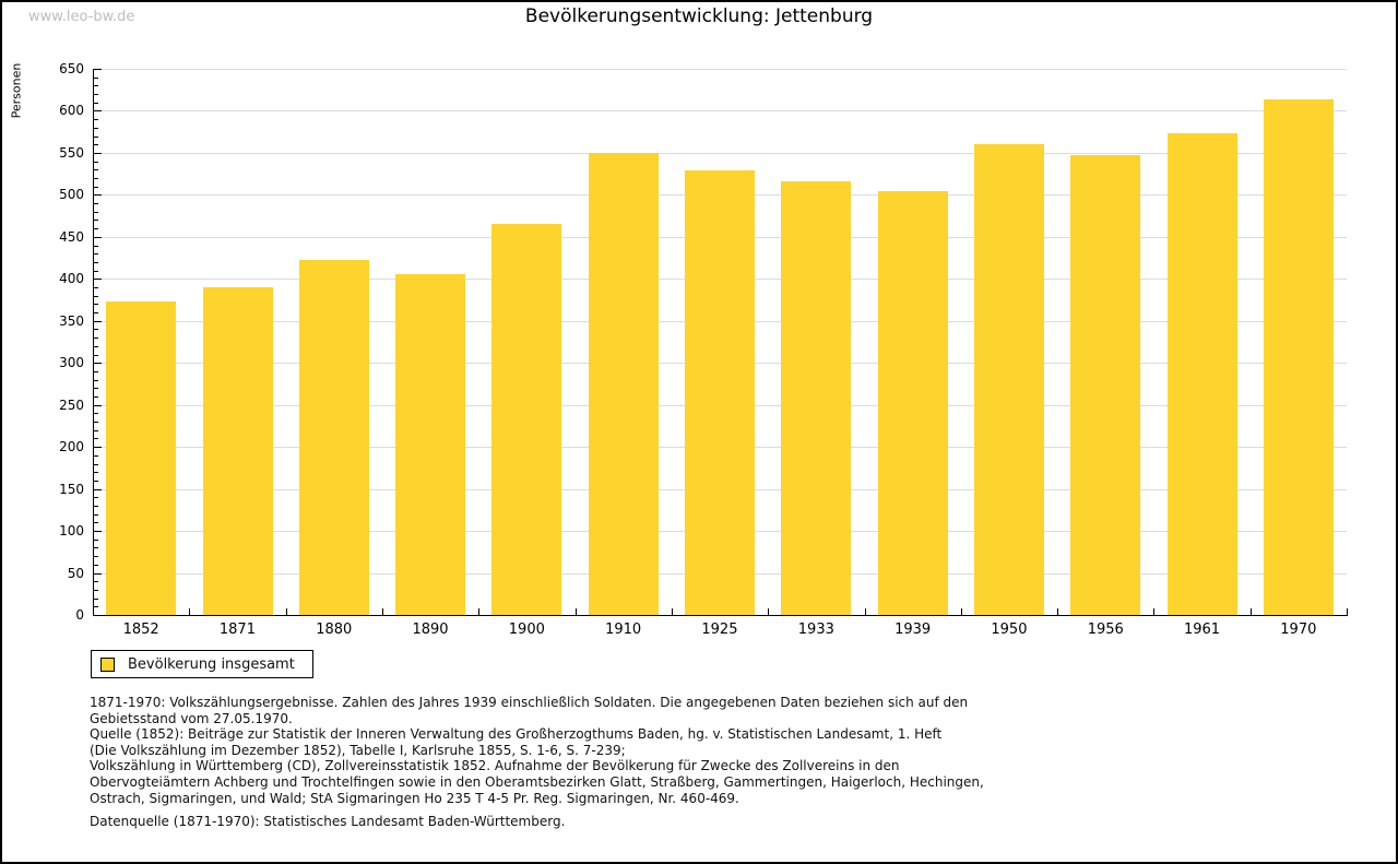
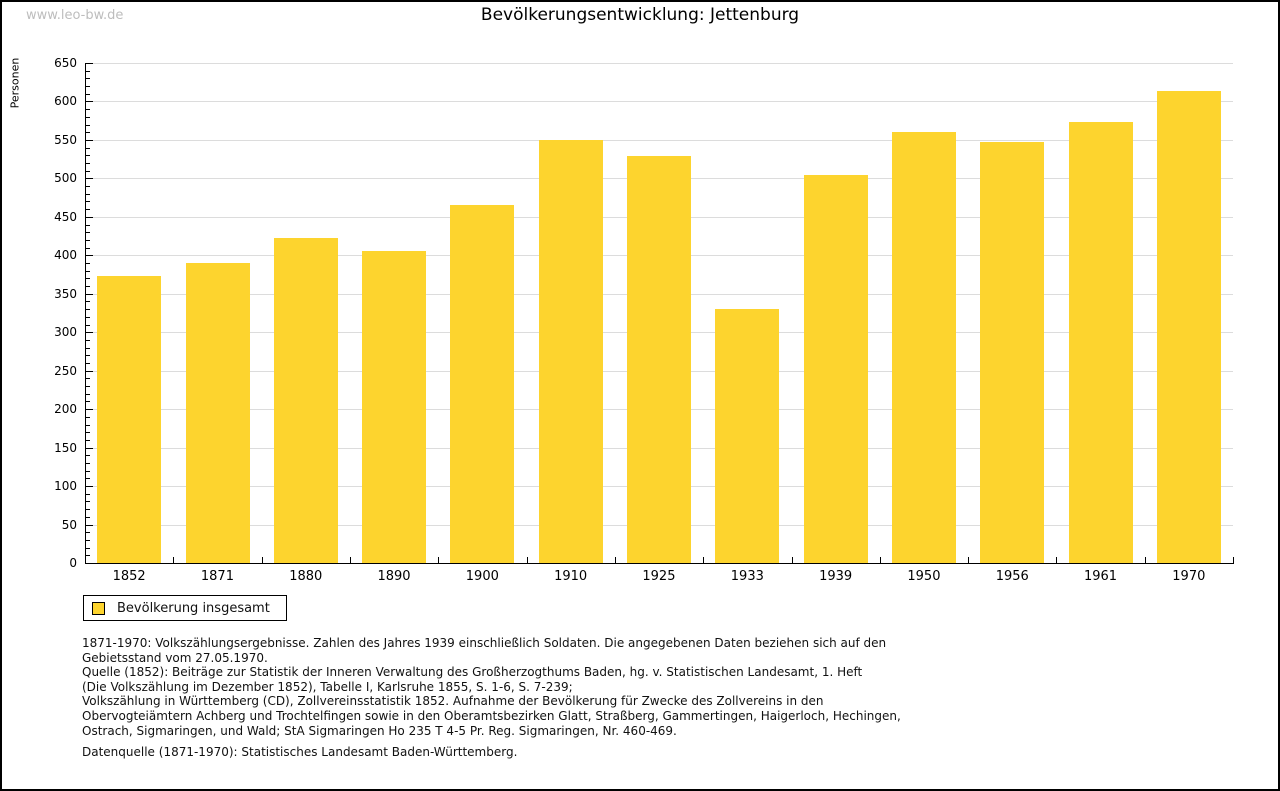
1933: 520 -> 330
